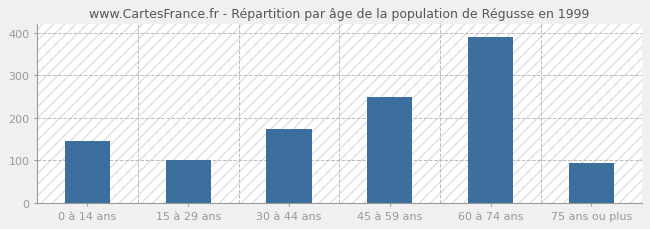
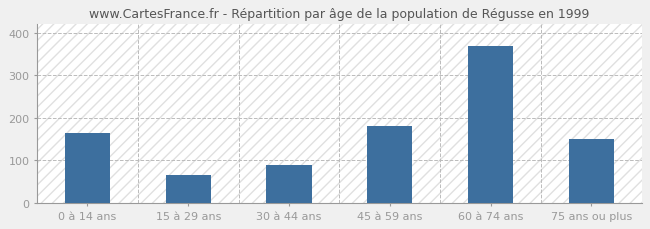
0 à 14 ans: 145 -> 165
15 à 29 ans: 101 -> 65
30 à 44 ans: 175 -> 90
45 à 59 ans: 248 -> 180
60 à 74 ans: 390 -> 370
75 ans ou plus: 93 -> 150
